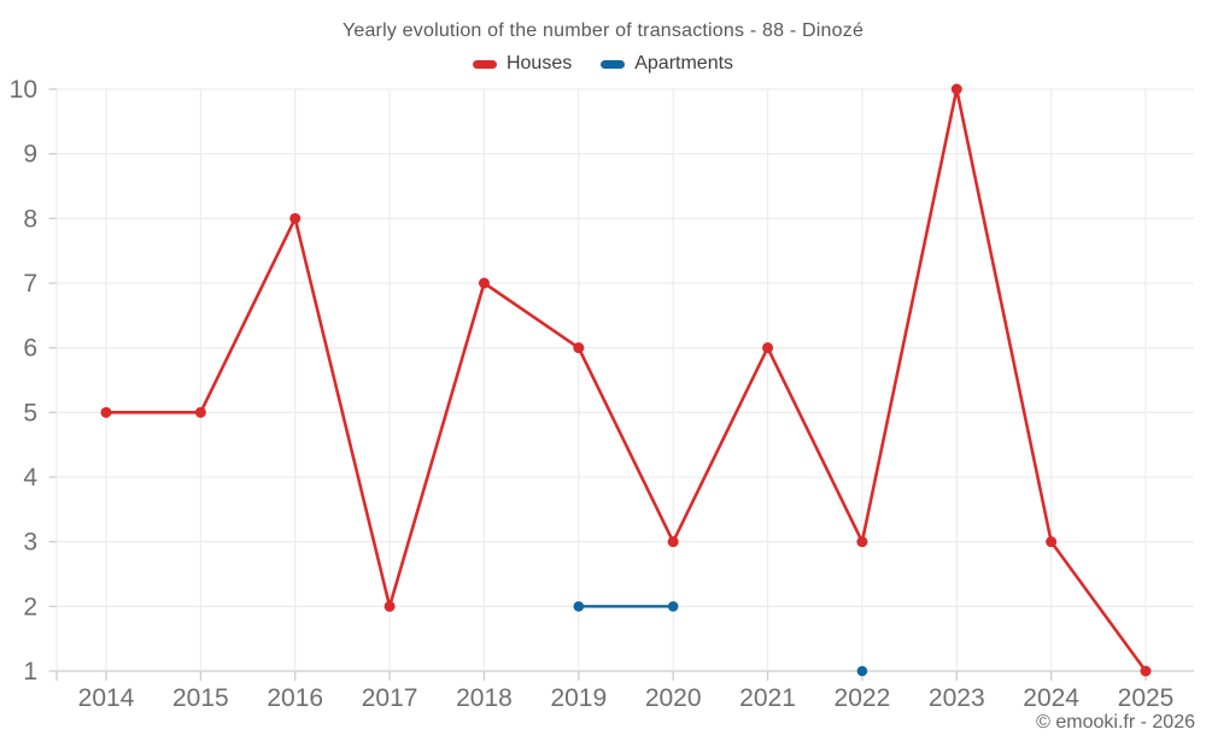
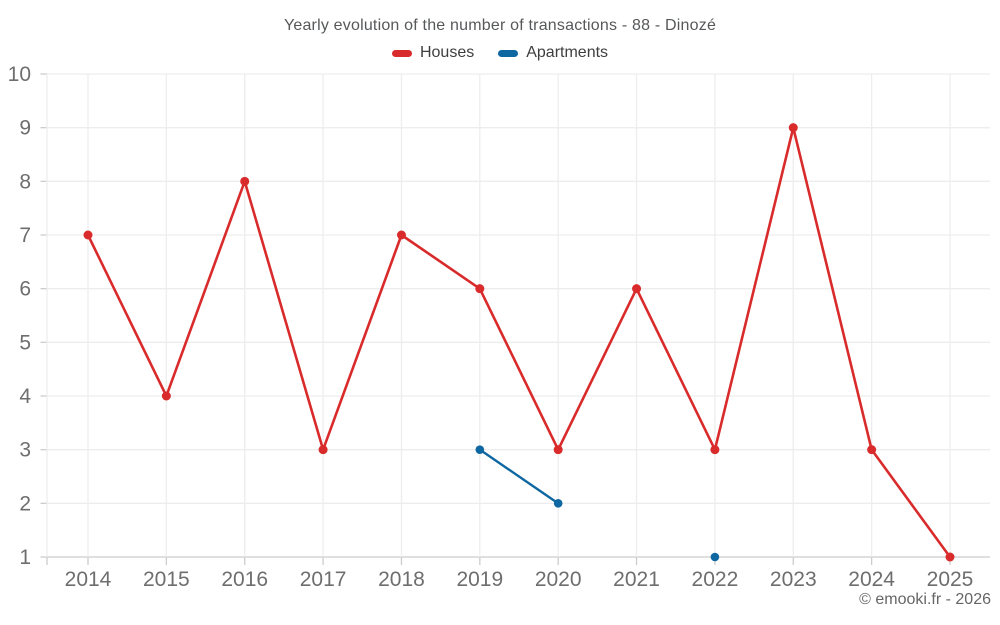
Houses/2014: 5 -> 7
Houses/2015: 5 -> 4
Houses/2017: 2 -> 3
Apartments/2019: 2 -> 3
Houses/2023: 10 -> 9
